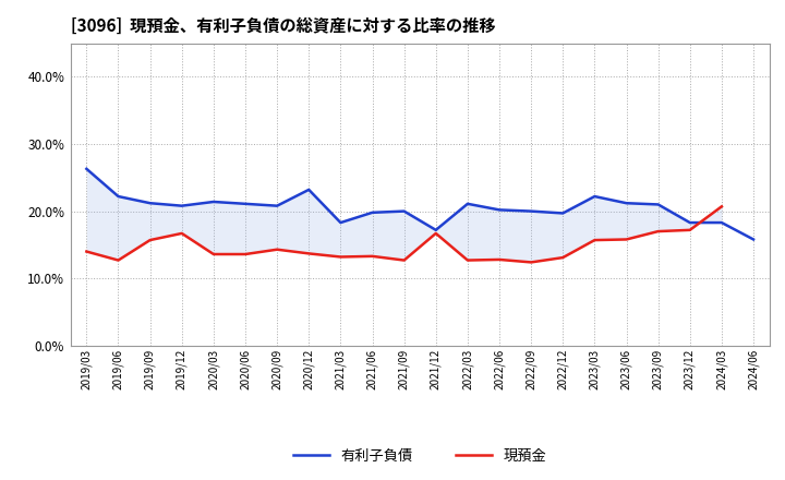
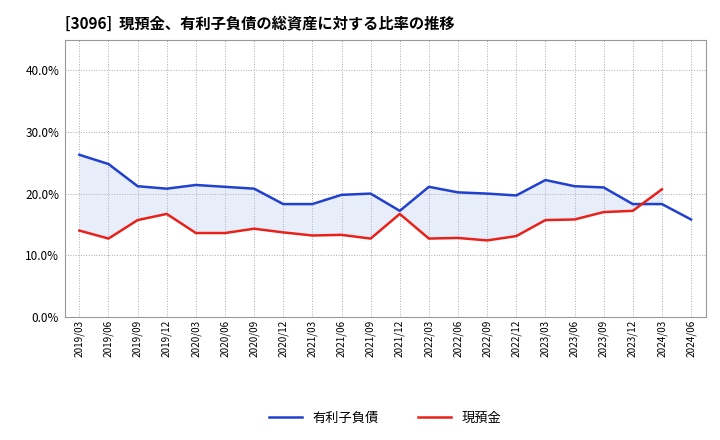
有利子負債/2019/06: 22.2% -> 24.8%
有利子負債/2020/12: 23.2% -> 18.3%
